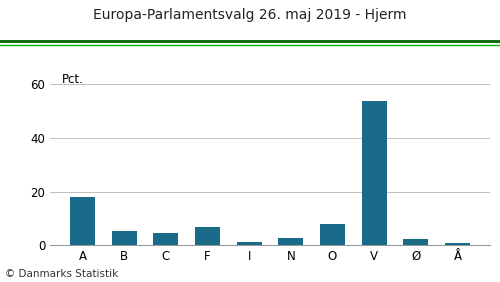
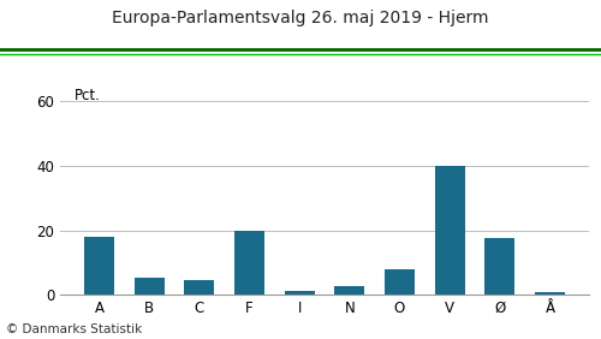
F: 7.0 -> 20.0
V: 53.5 -> 40.0
Ø: 2.5 -> 17.5
